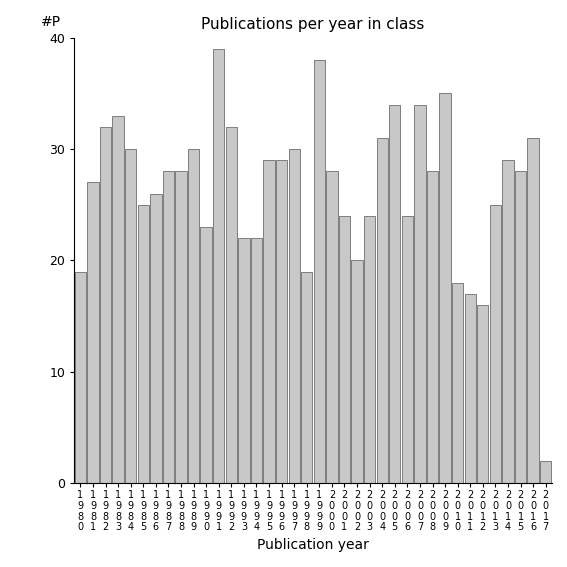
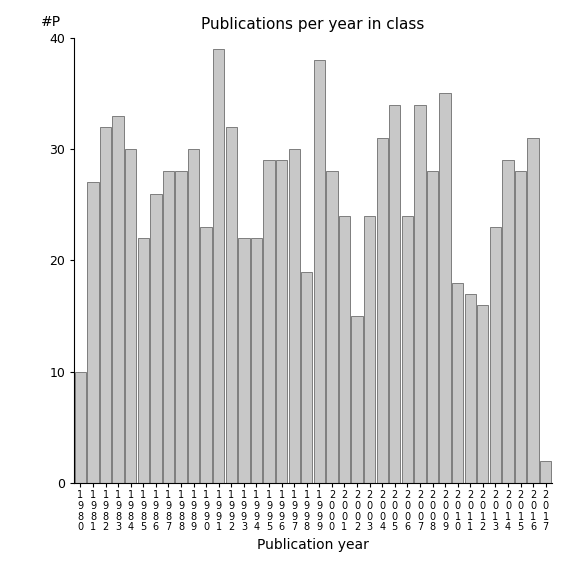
1 9 8 0: 19 -> 10
1 9 8 5: 25 -> 22
2 0 0 2: 20 -> 15
2 0 1 3: 25 -> 23
